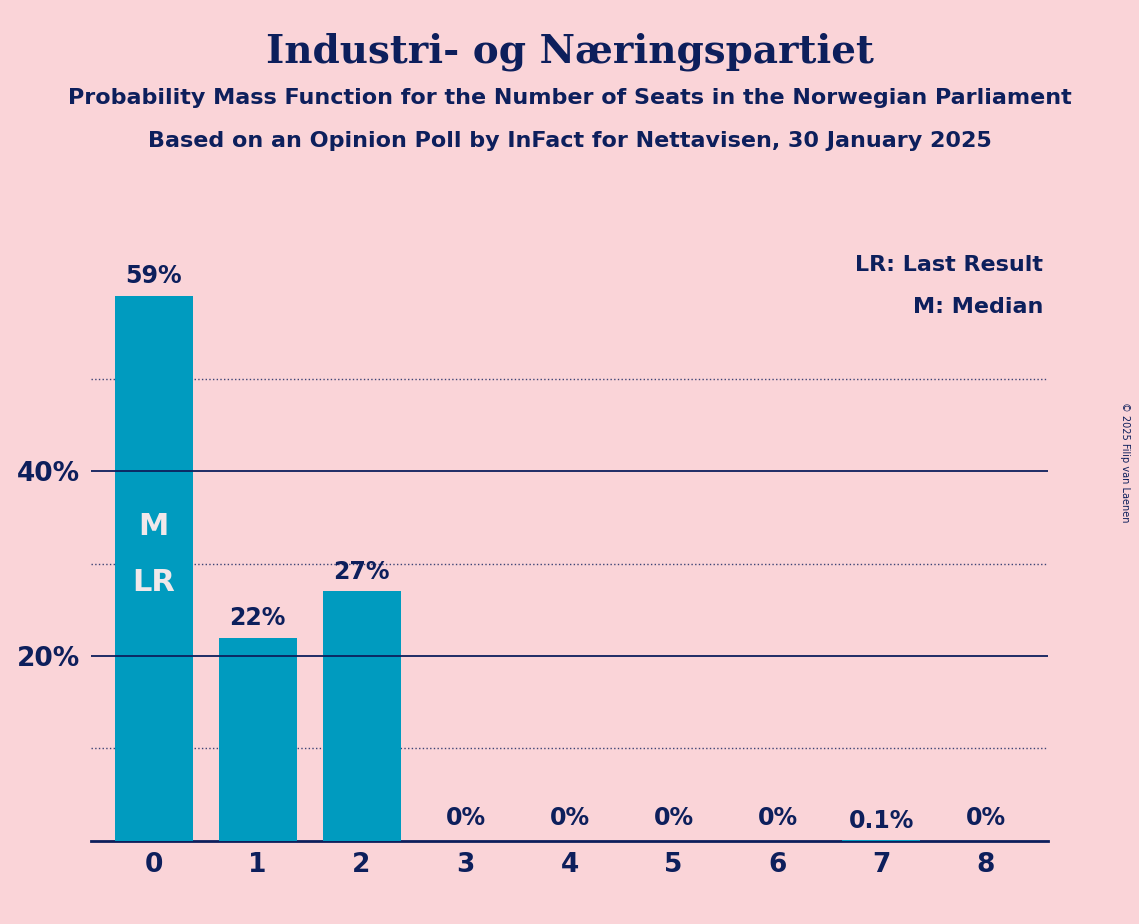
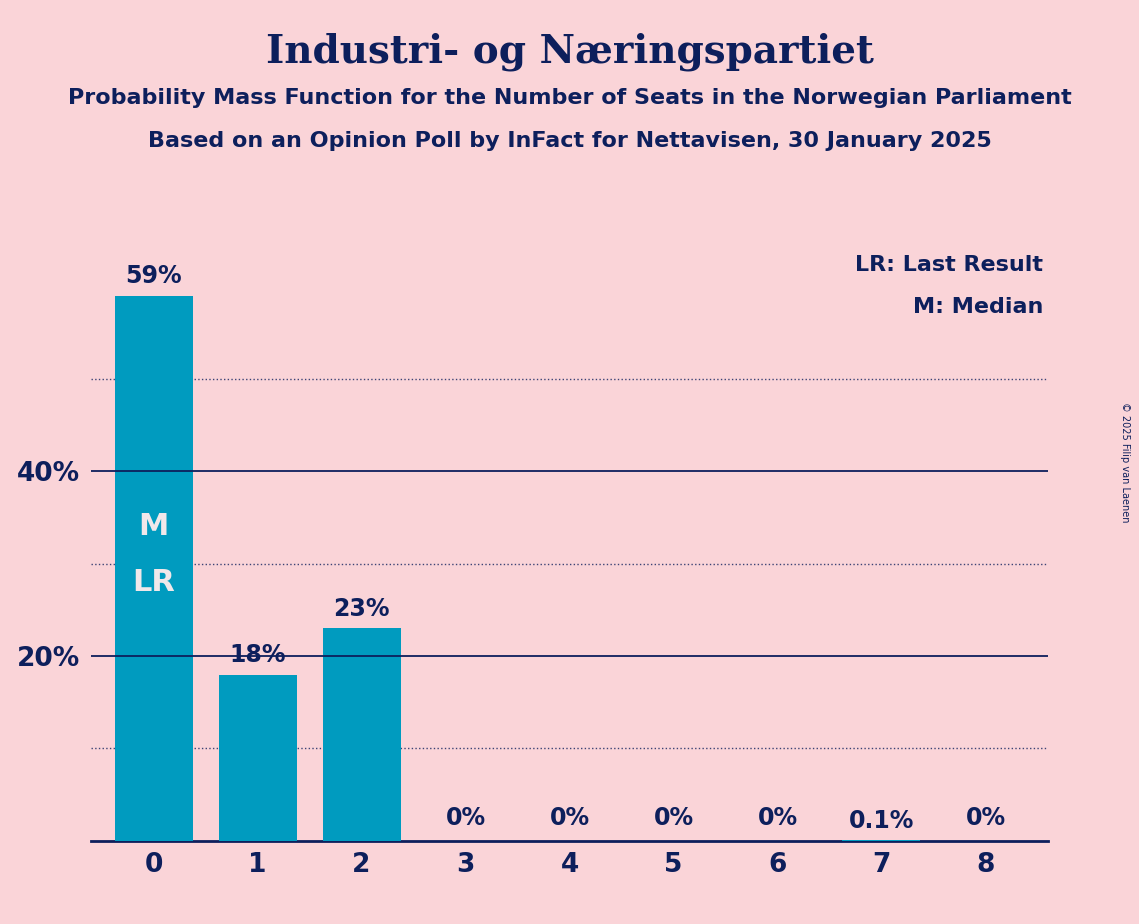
1: 22% -> 18%
2: 27% -> 23%
